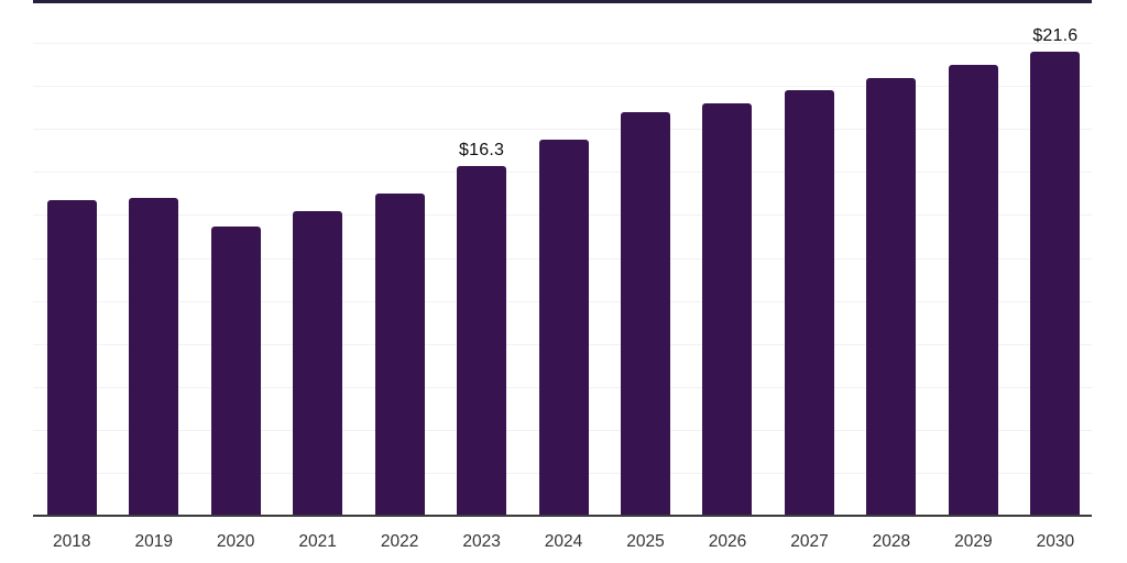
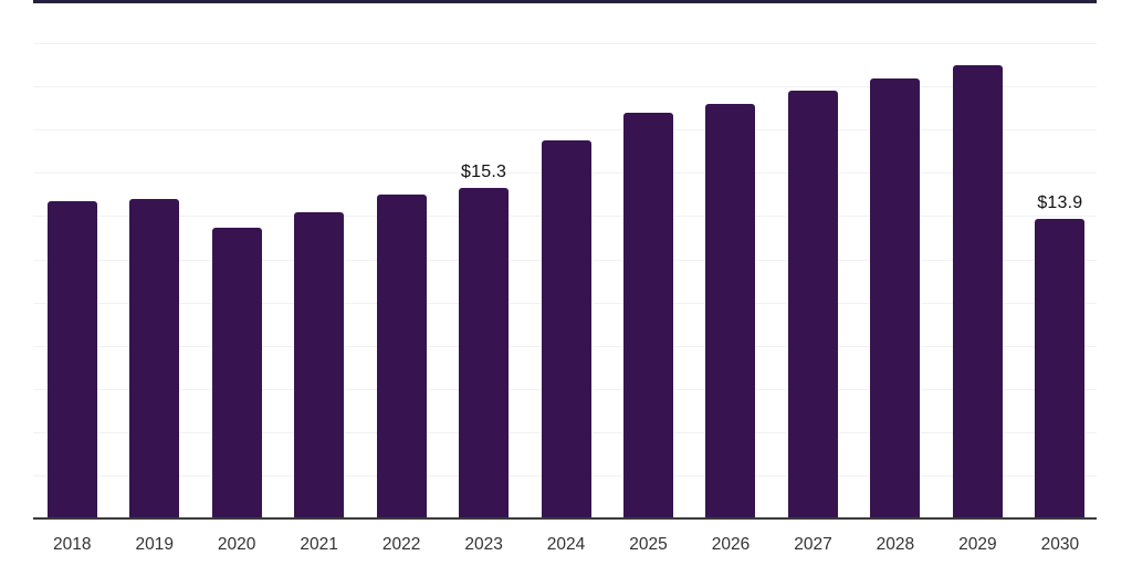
2023: $16.3 -> $15.3
2030: $21.6 -> $13.9
